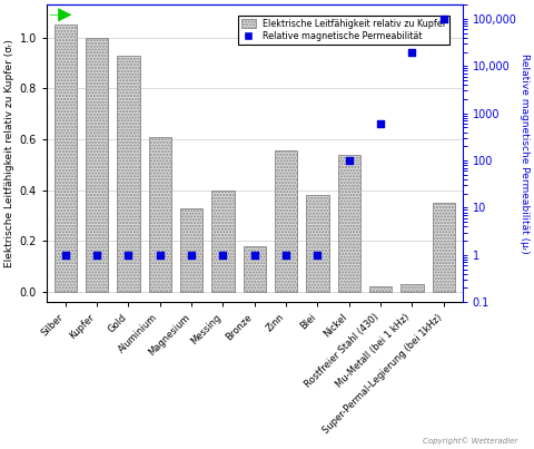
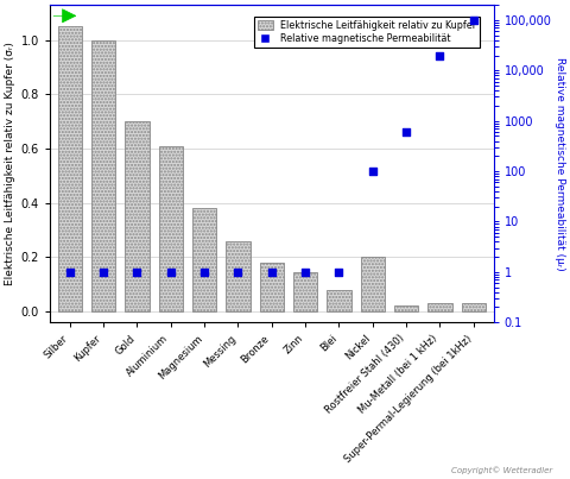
Elektrische Leitfähigkeit relativ zu Kupfer/Gold: 0.930 -> 0.700
Elektrische Leitfähigkeit relativ zu Kupfer/Magnesium: 0.330 -> 0.380
Elektrische Leitfähigkeit relativ zu Kupfer/Messing: 0.400 -> 0.260
Elektrische Leitfähigkeit relativ zu Kupfer/Zinn: 0.555 -> 0.145
Elektrische Leitfähigkeit relativ zu Kupfer/Blei: 0.380 -> 0.080
Elektrische Leitfähigkeit relativ zu Kupfer/Nickel: 0.540 -> 0.200
Elektrische Leitfähigkeit relativ zu Kupfer/Super-Permal-Legierung (bei 1kHz): 0.350 -> 0.030
